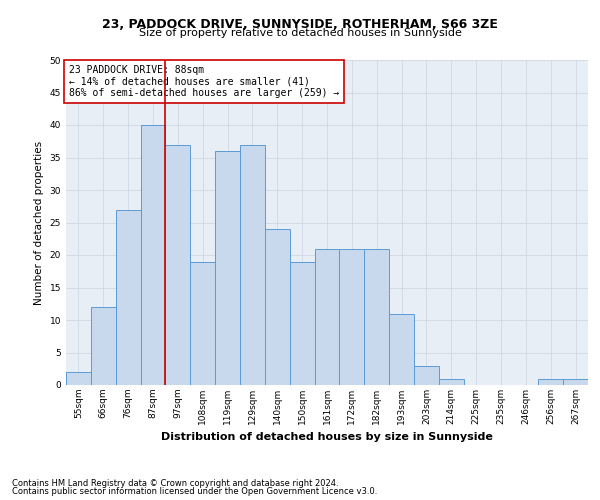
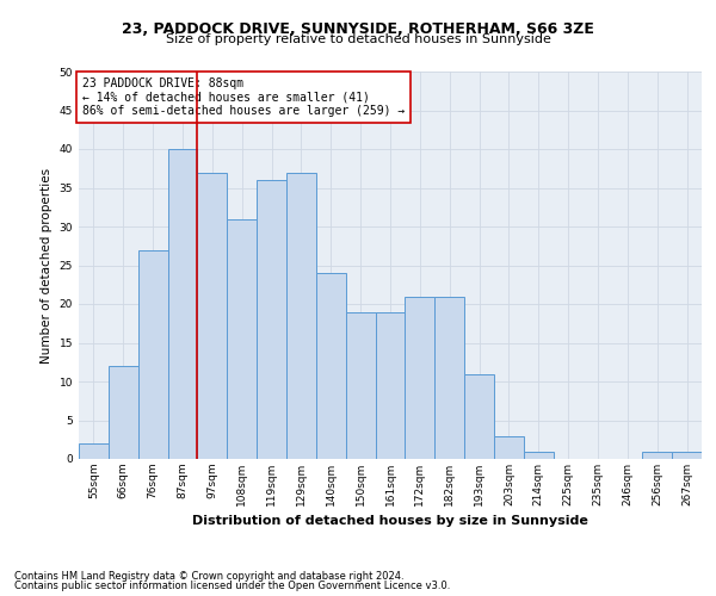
108sqm: 19 -> 31
161sqm: 21 -> 19
